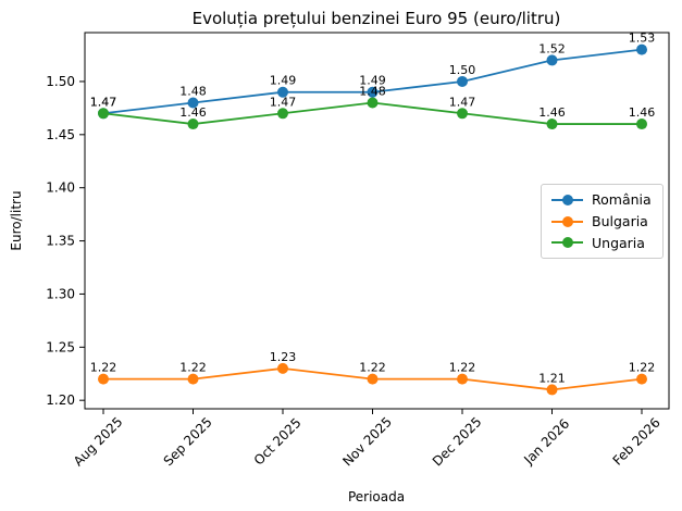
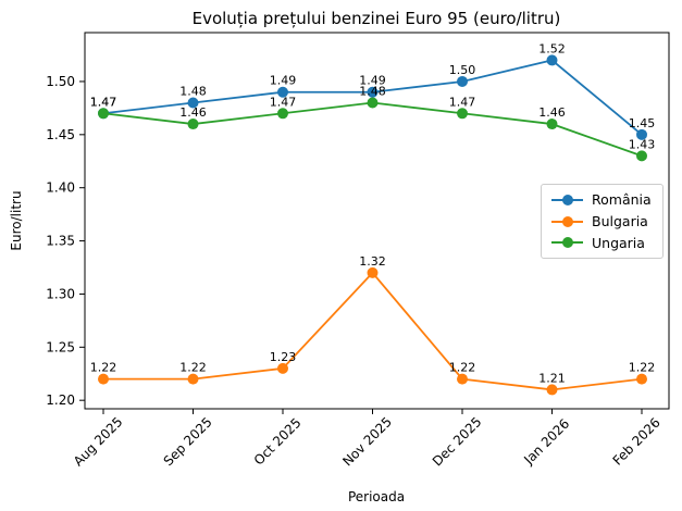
Bulgaria/Nov 2025: 1.22 -> 1.32
România/Feb 2026: 1.53 -> 1.45
Ungaria/Feb 2026: 1.46 -> 1.43
